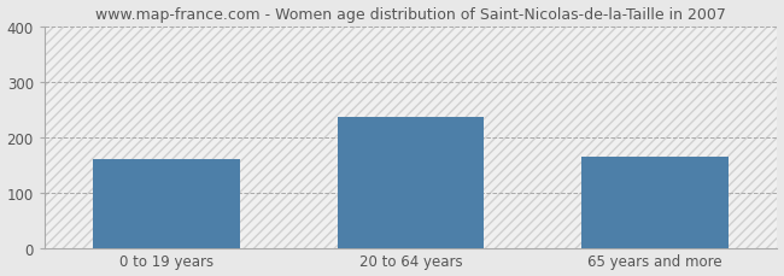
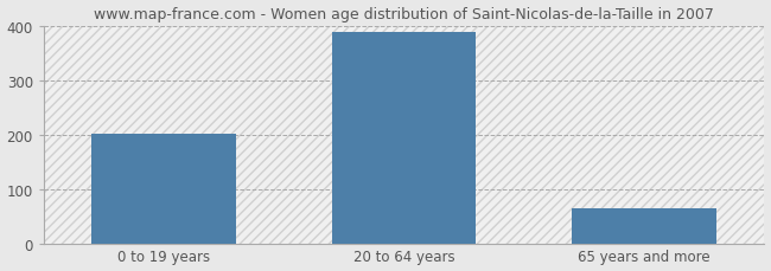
0 to 19 years: 160 -> 202
20 to 64 years: 235 -> 387
65 years and more: 165 -> 65
